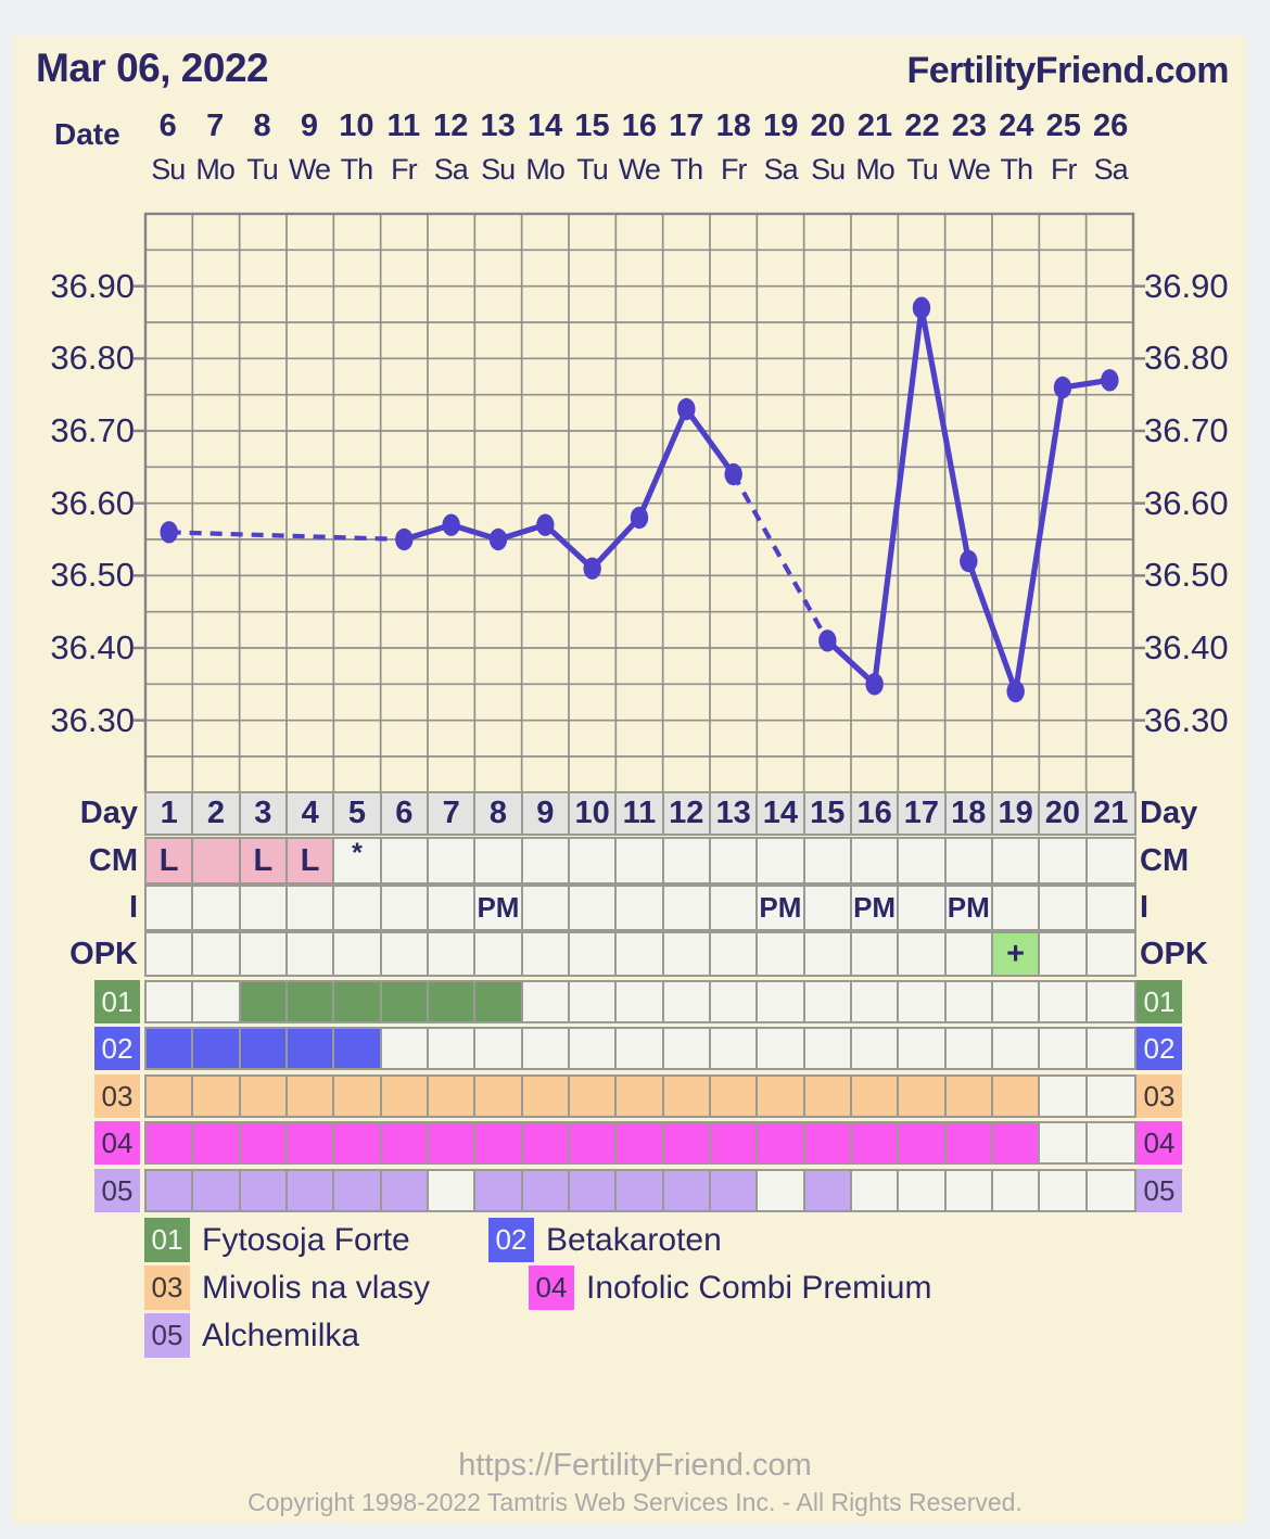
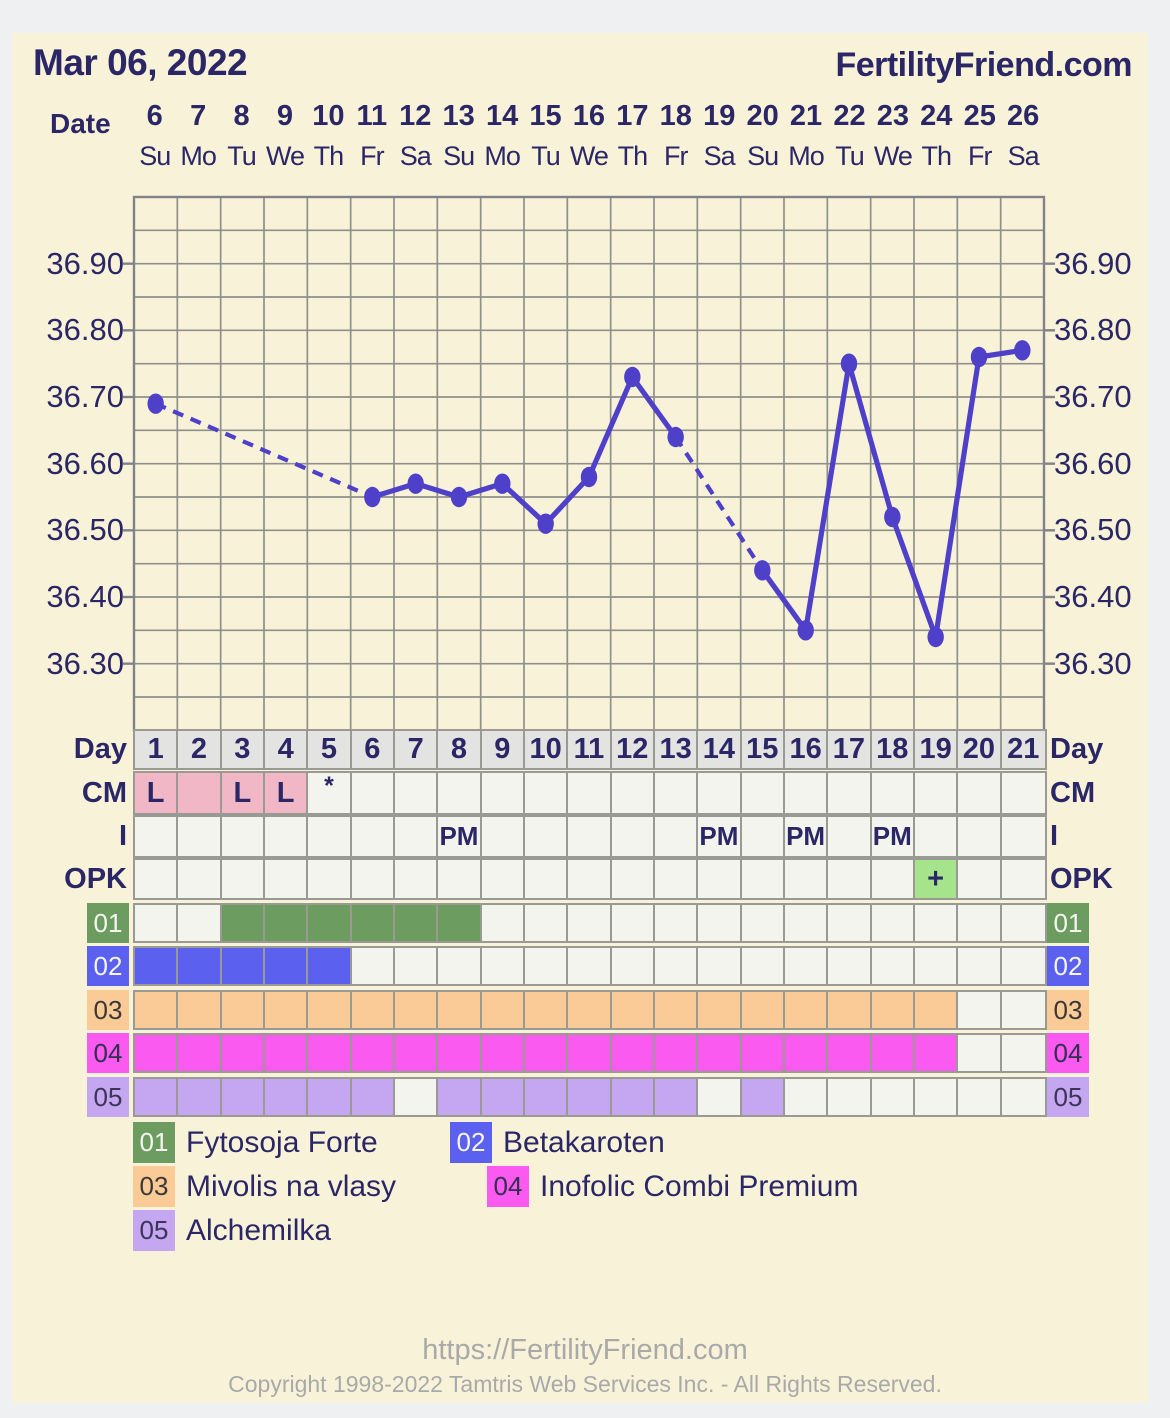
1: 36.56 -> 36.69
15: 36.41 -> 36.44
17: 36.87 -> 36.75
